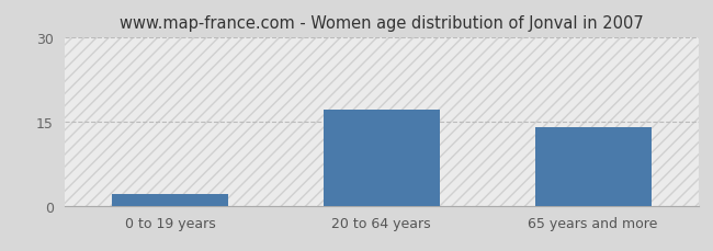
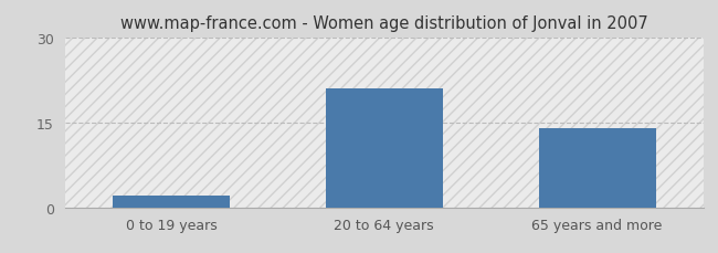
20 to 64 years: 17 -> 21
